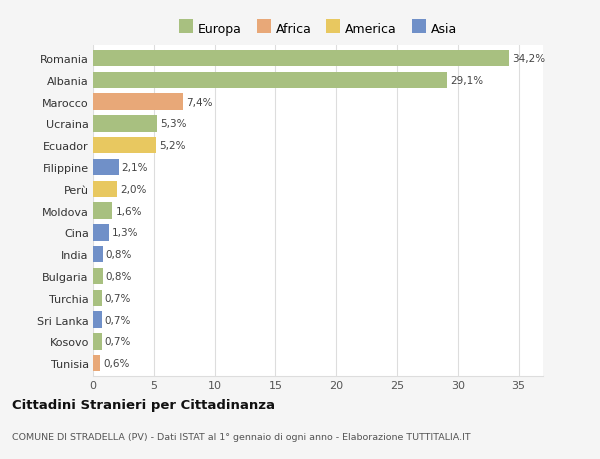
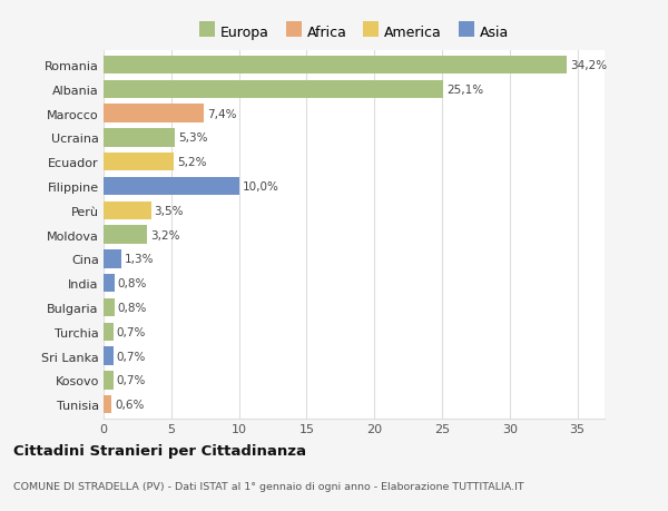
Albania: 29,1% -> 25,1%
Filippine: 2,1% -> 10,0%
Perù: 2,0% -> 3,5%
Moldova: 1,6% -> 3,2%
